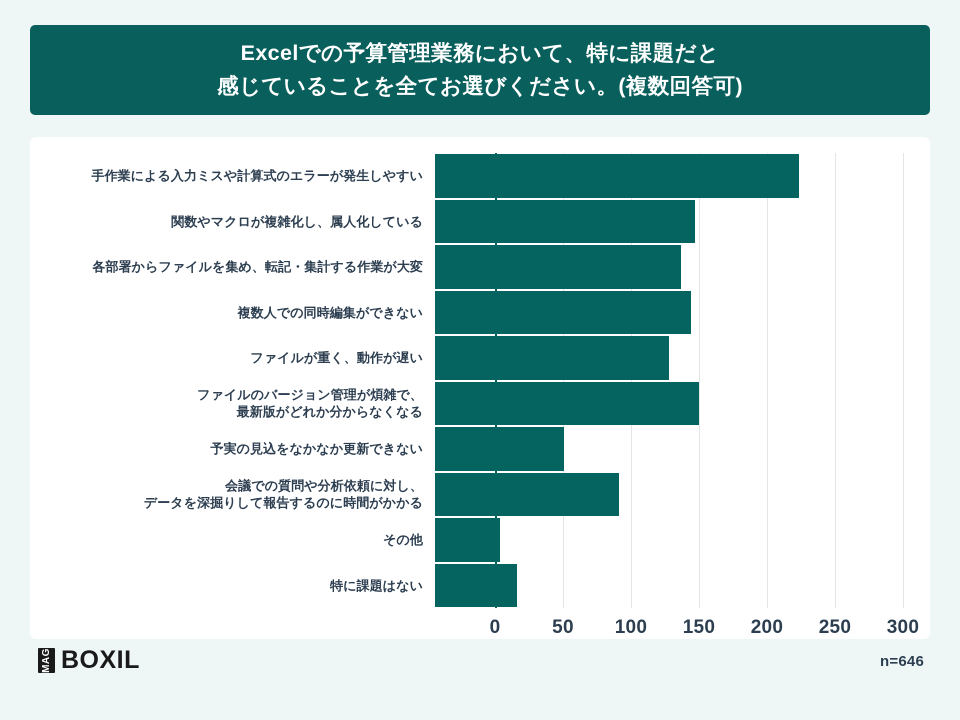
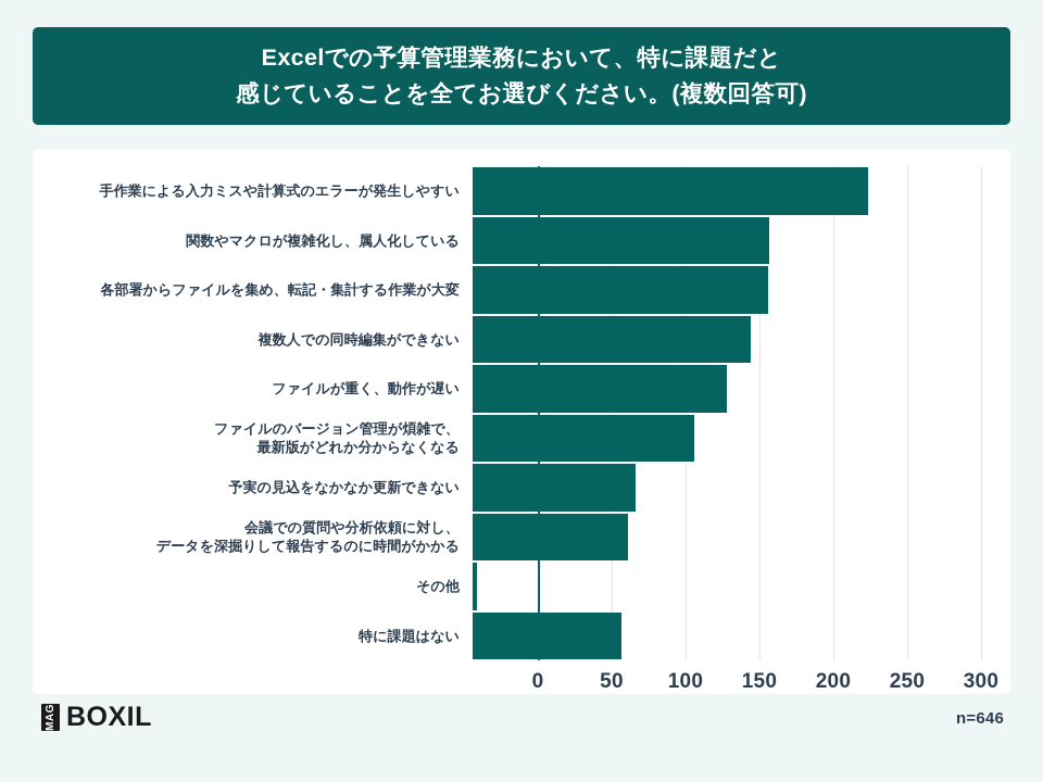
関数やマクロが複雑化し、属人化している: 191 -> 201
各部署からファイルを集め、転記・集計する作業が大変: 181 -> 200
ファイルのバージョン管理が煩雑で、 最新版がどれか分からなくなる: 194 -> 150
予実の見込をなかなか更新できない: 95 -> 110
会議での質問や分析依頼に対し、 データを深掘りして報告するのに時間がかかる: 135 -> 105
その他: 48 -> 3
特に課題はない: 60 -> 101
